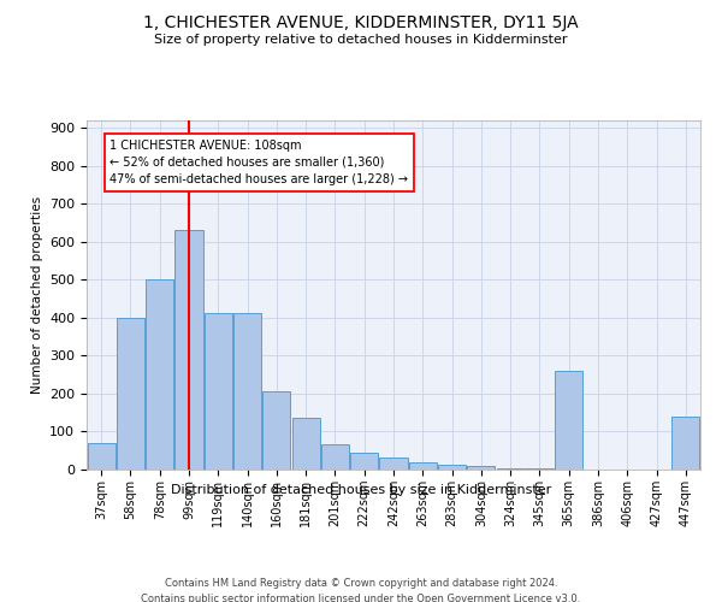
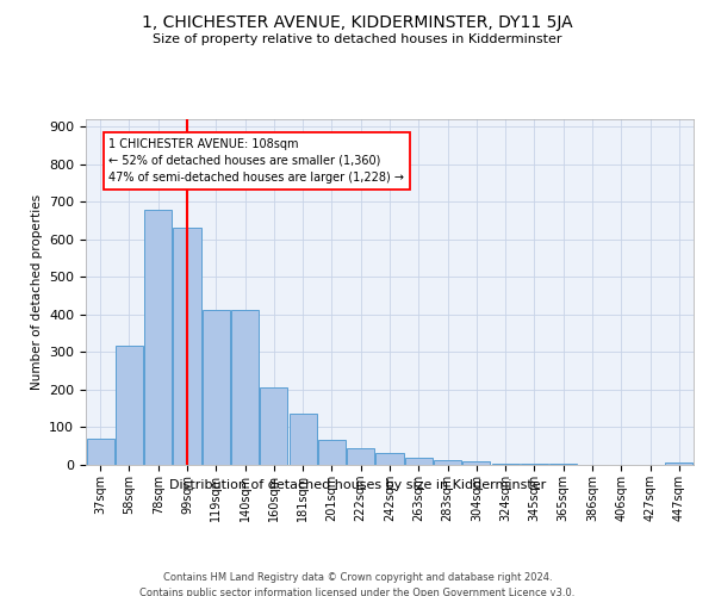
58sqm: 400 -> 318
78sqm: 500 -> 680
365sqm: 260 -> 4
447sqm: 140 -> 5
